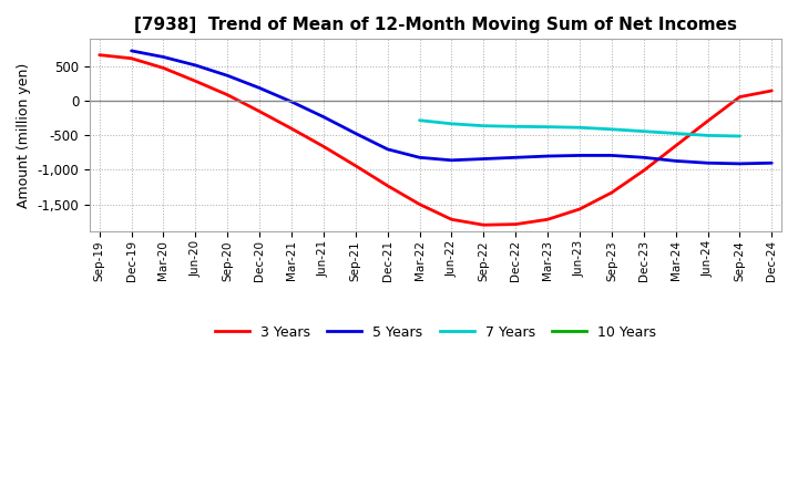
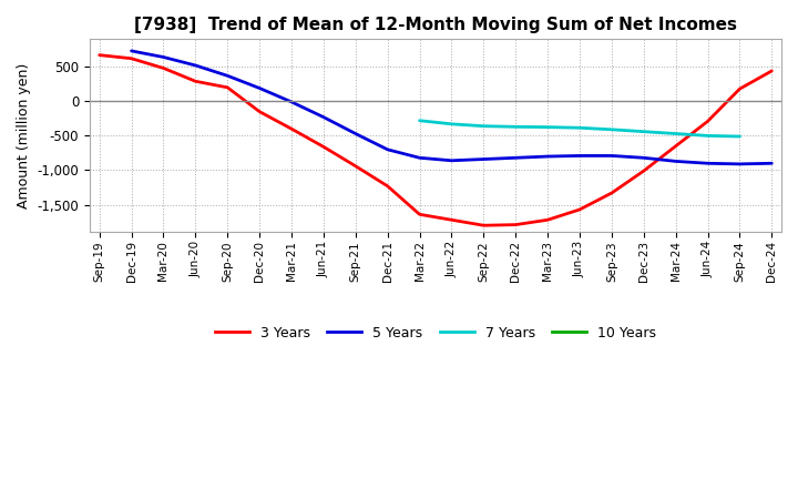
3 Years/Sep-20: 90 -> 200
3 Years/Mar-22: -1,500 -> -1,640
3 Years/Sep-24: 60 -> 180
3 Years/Dec-24: 150 -> 440
